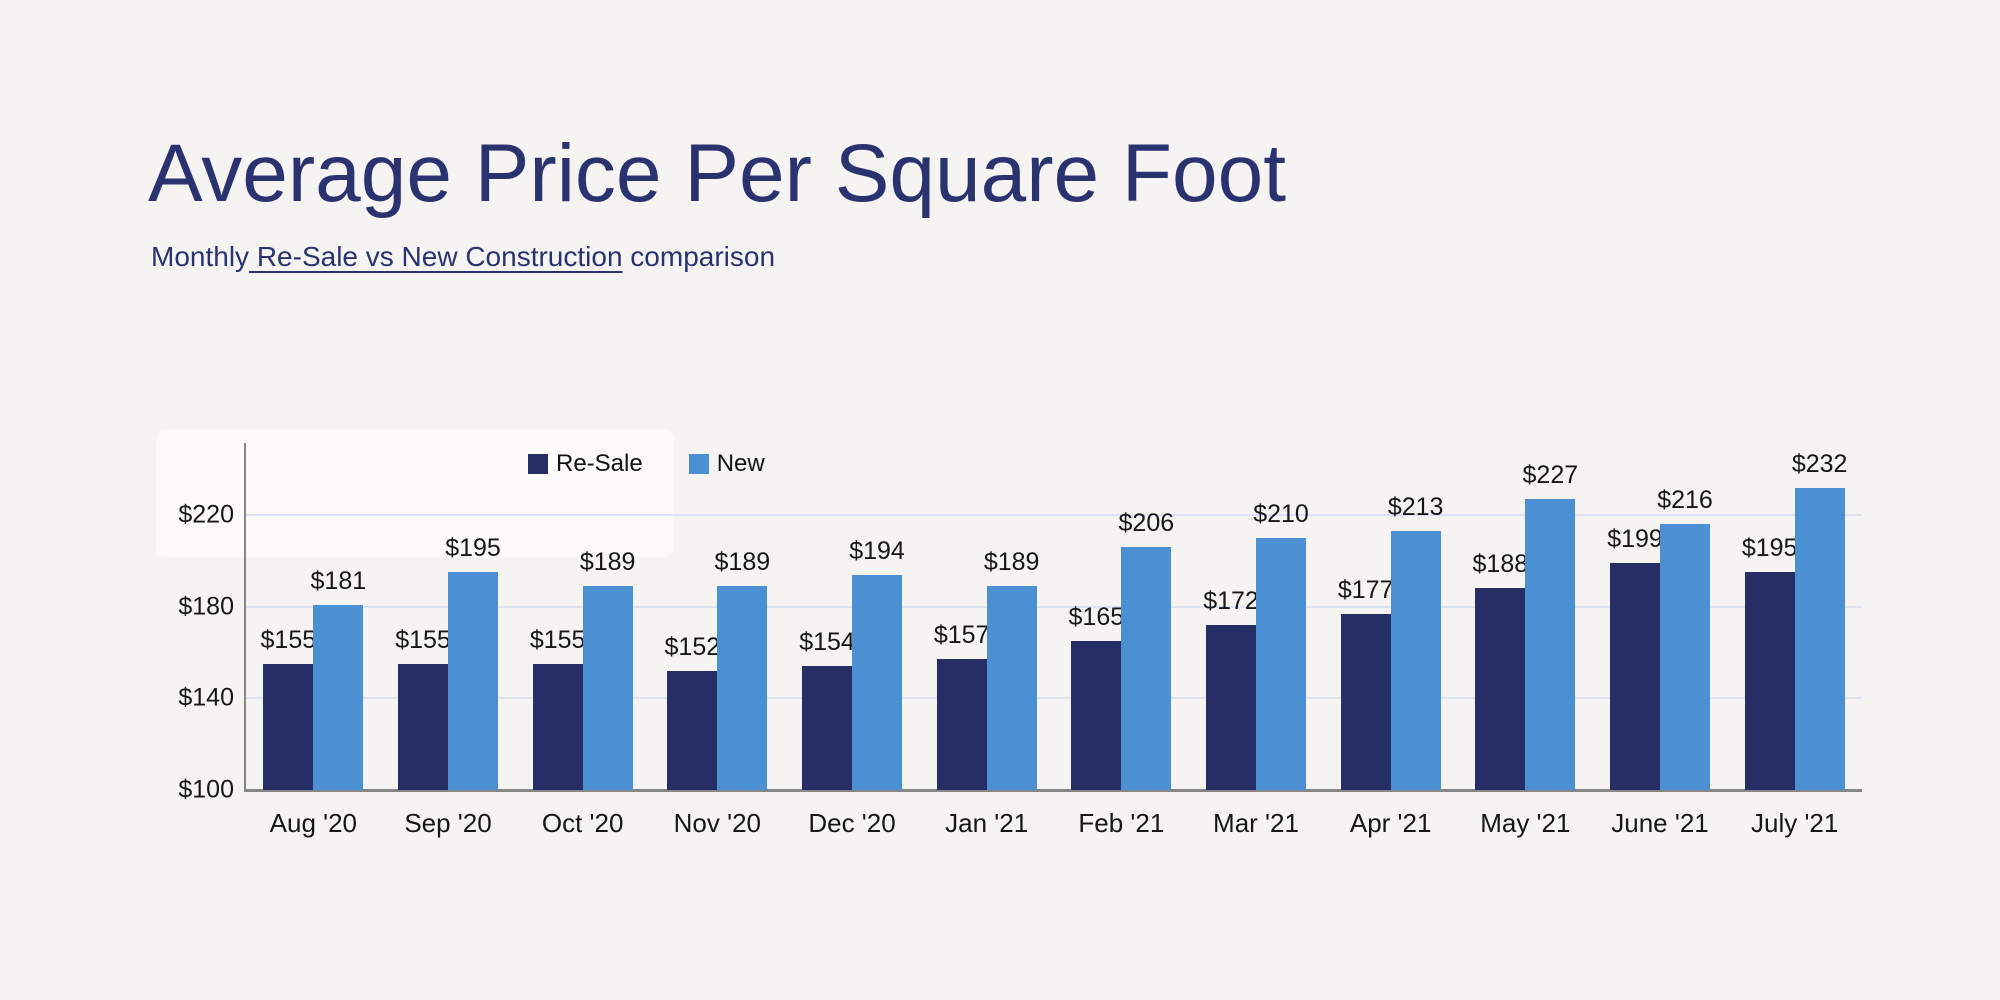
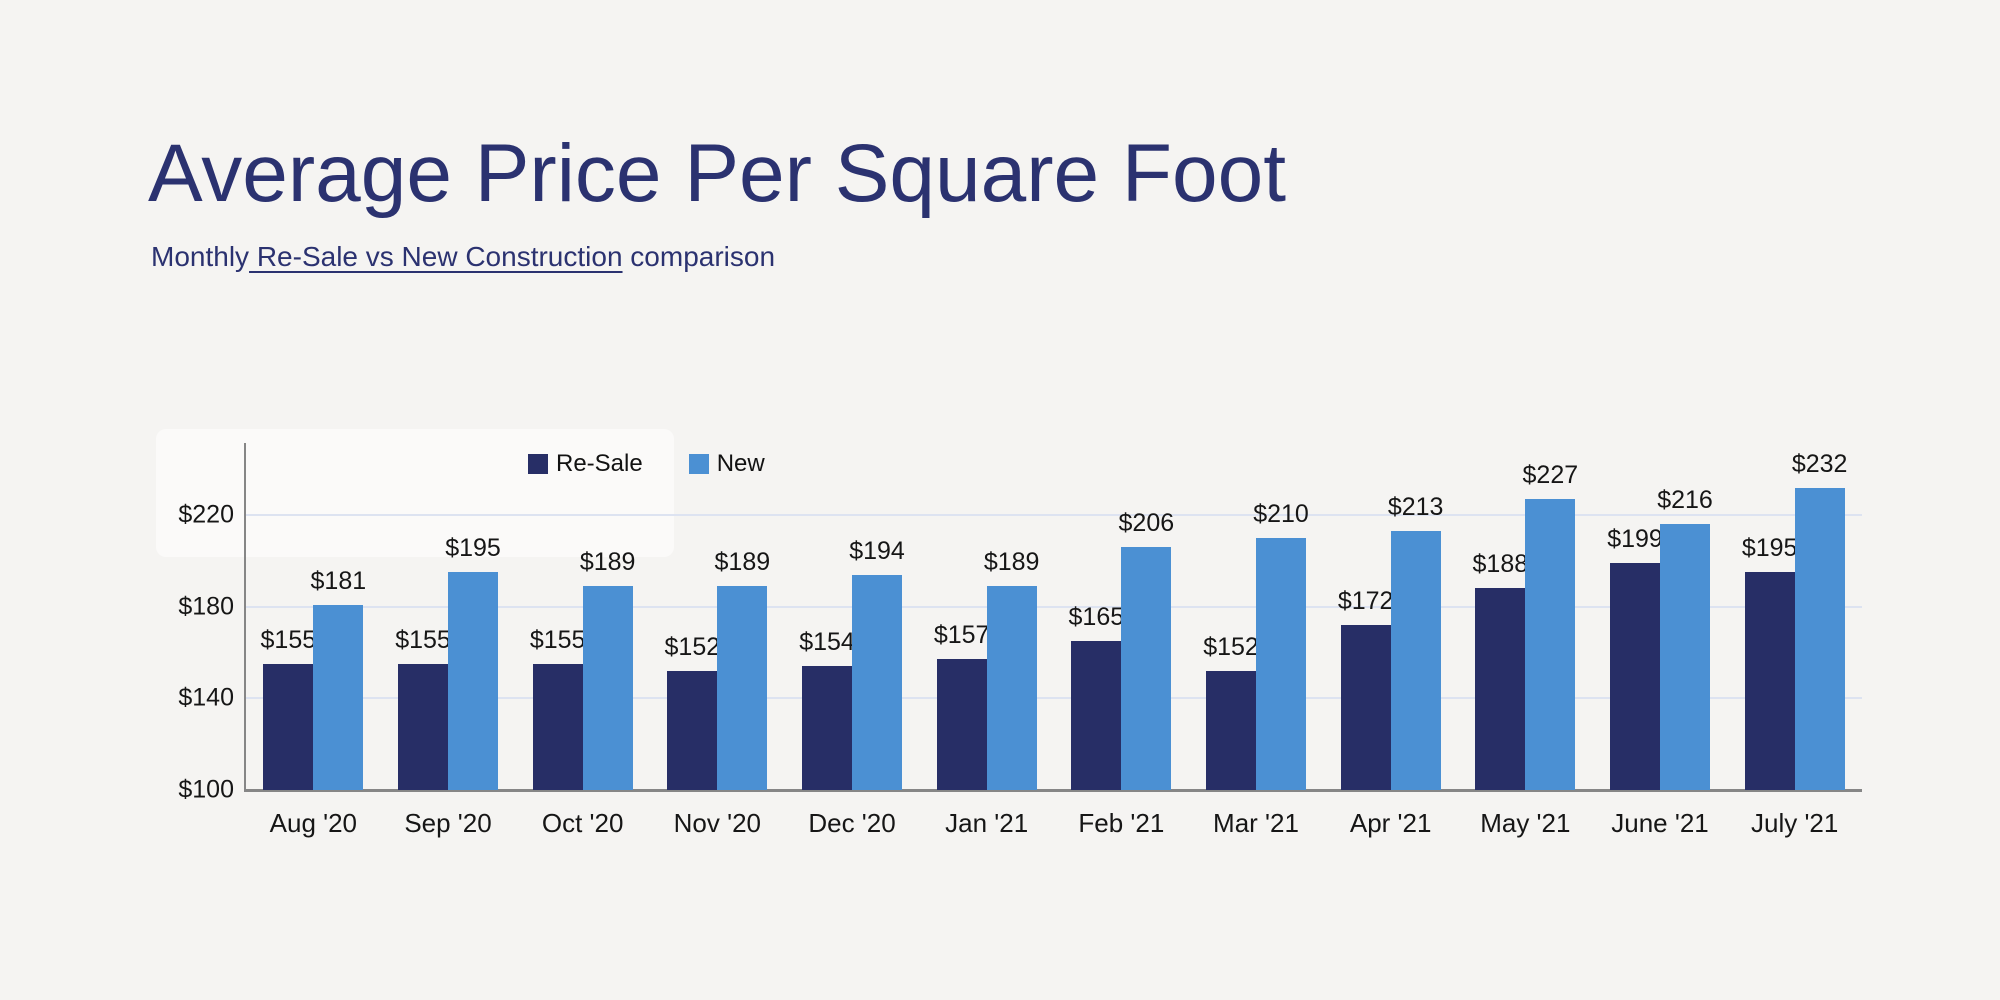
Re-Sale/Mar '21: $172 -> $152
Re-Sale/Apr '21: $177 -> $172
